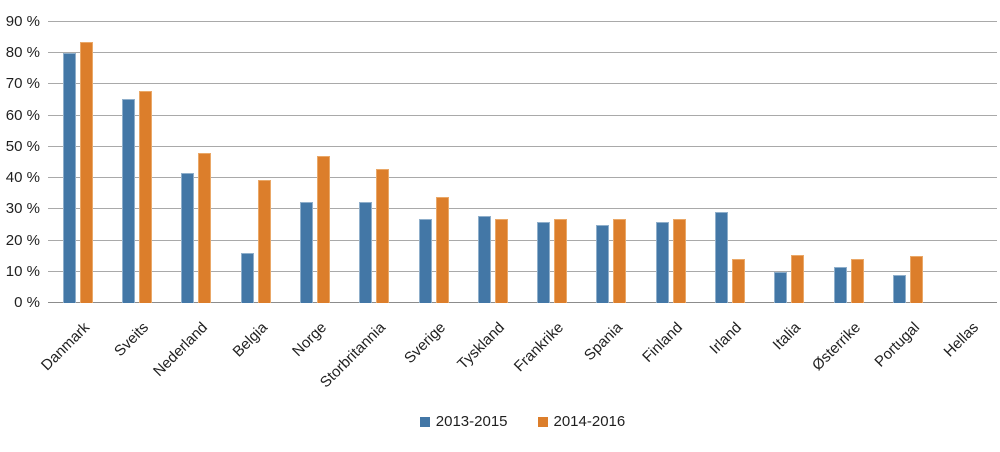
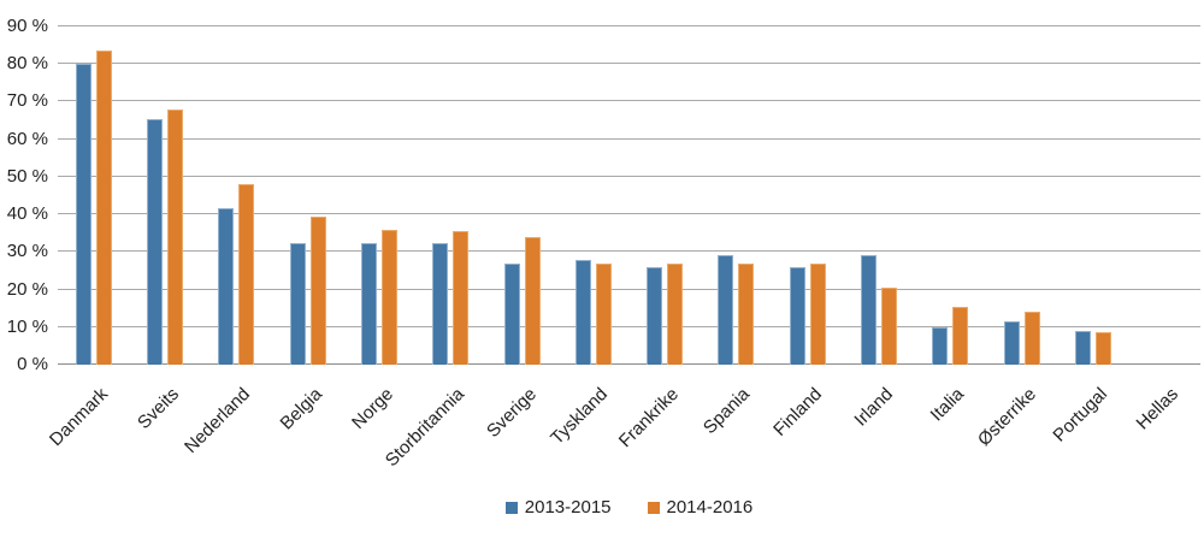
2013-2015/Belgia: 16% -> 32%
2014-2016/Norge: 47% -> 36%
2014-2016/Storbritannia: 43% -> 36%
2013-2015/Spania: 25% -> 29%
2014-2016/Irland: 14% -> 20%
2014-2016/Portugal: 15% -> 8%
